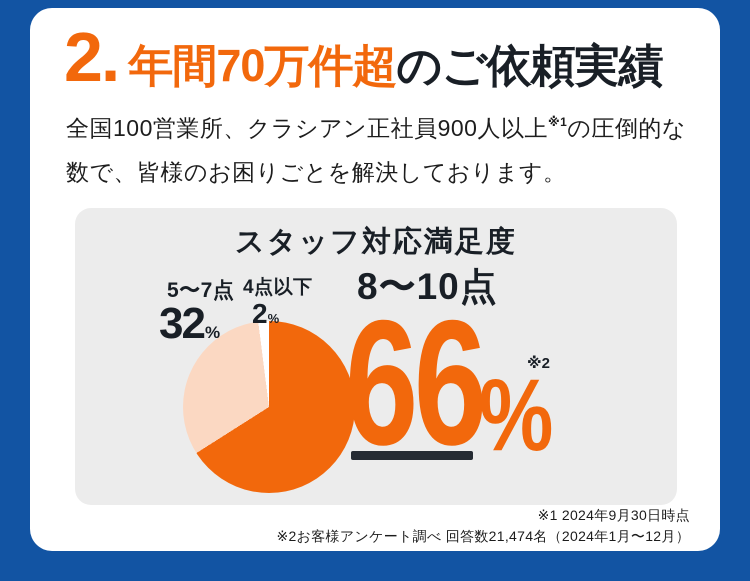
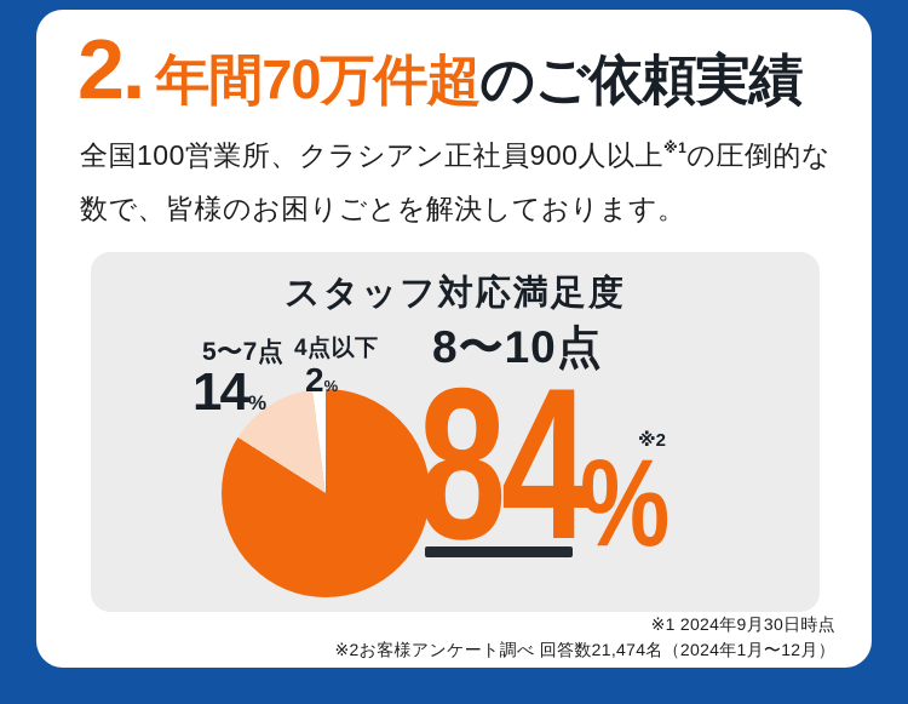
8〜10点: 66 -> 84
5〜7点: 32 -> 14
